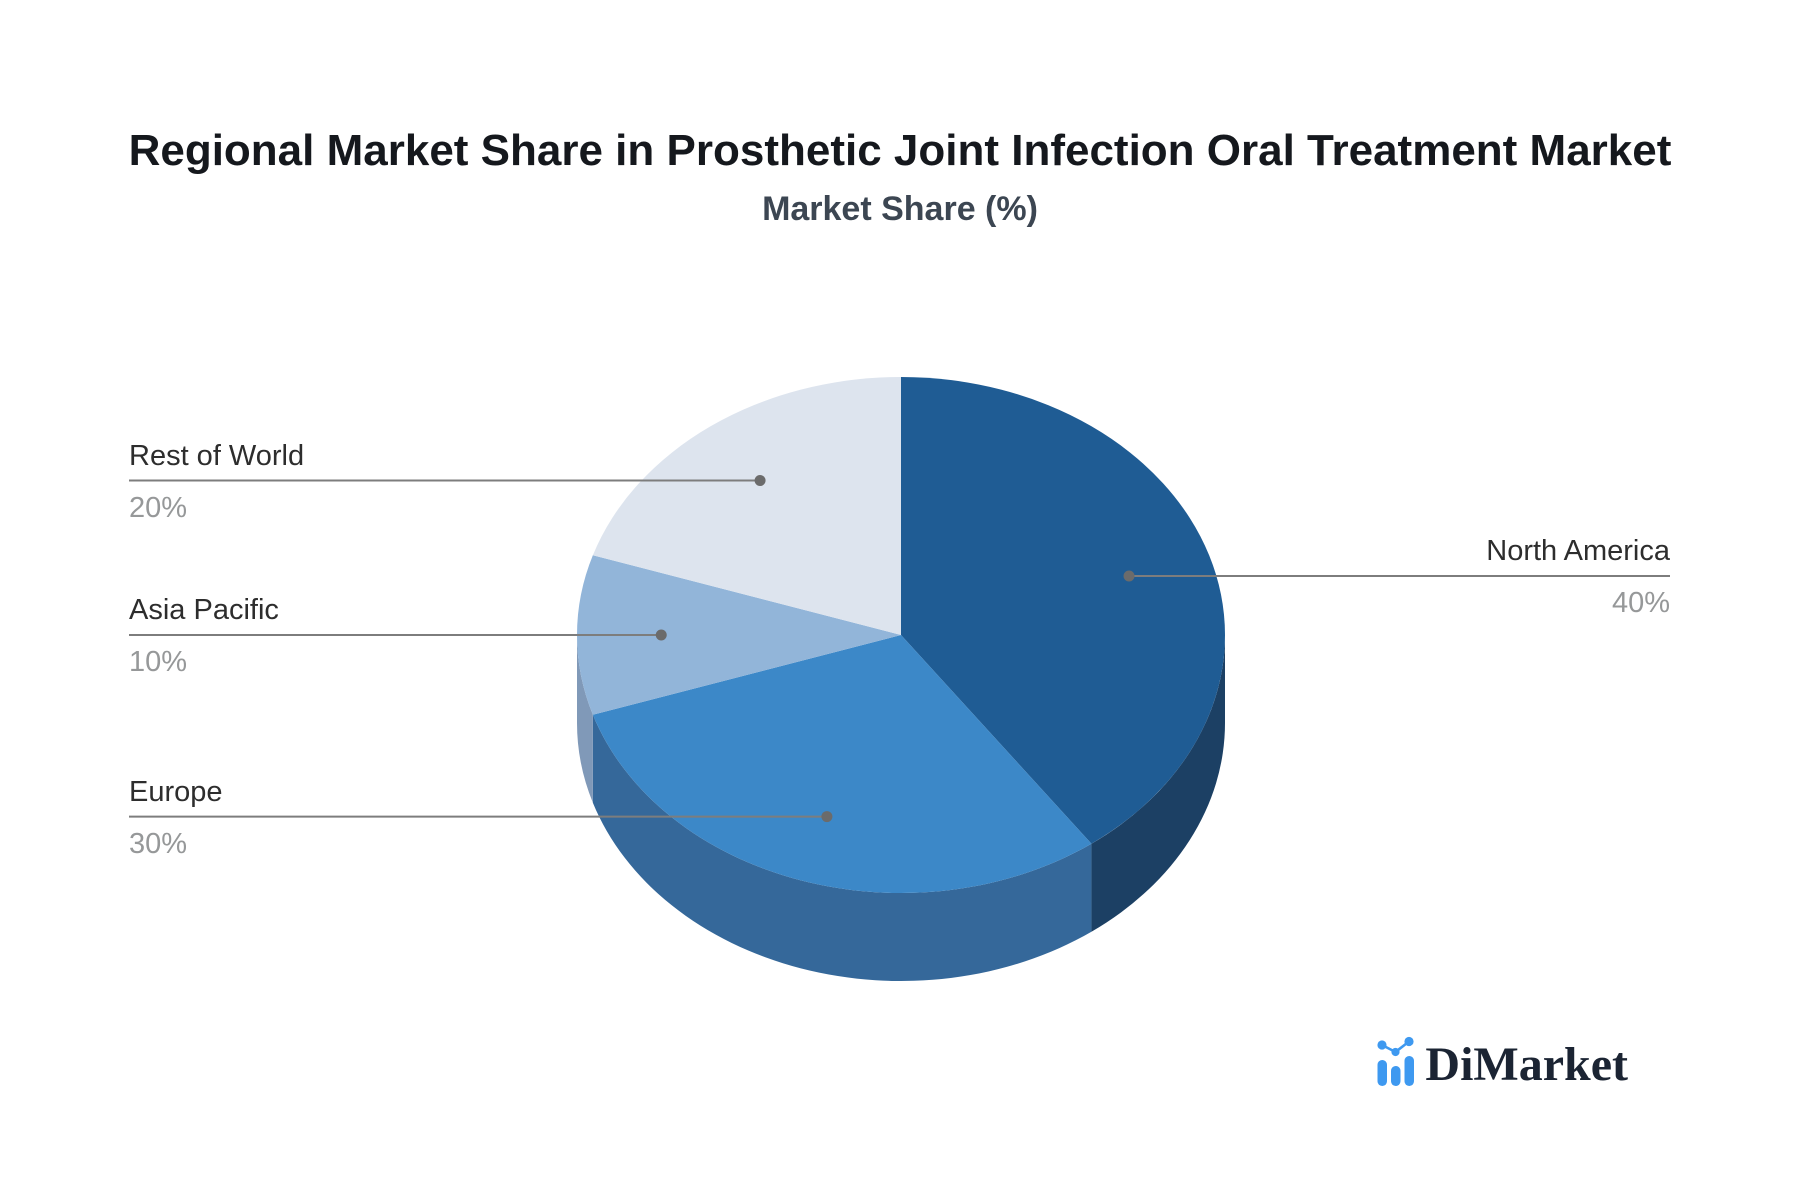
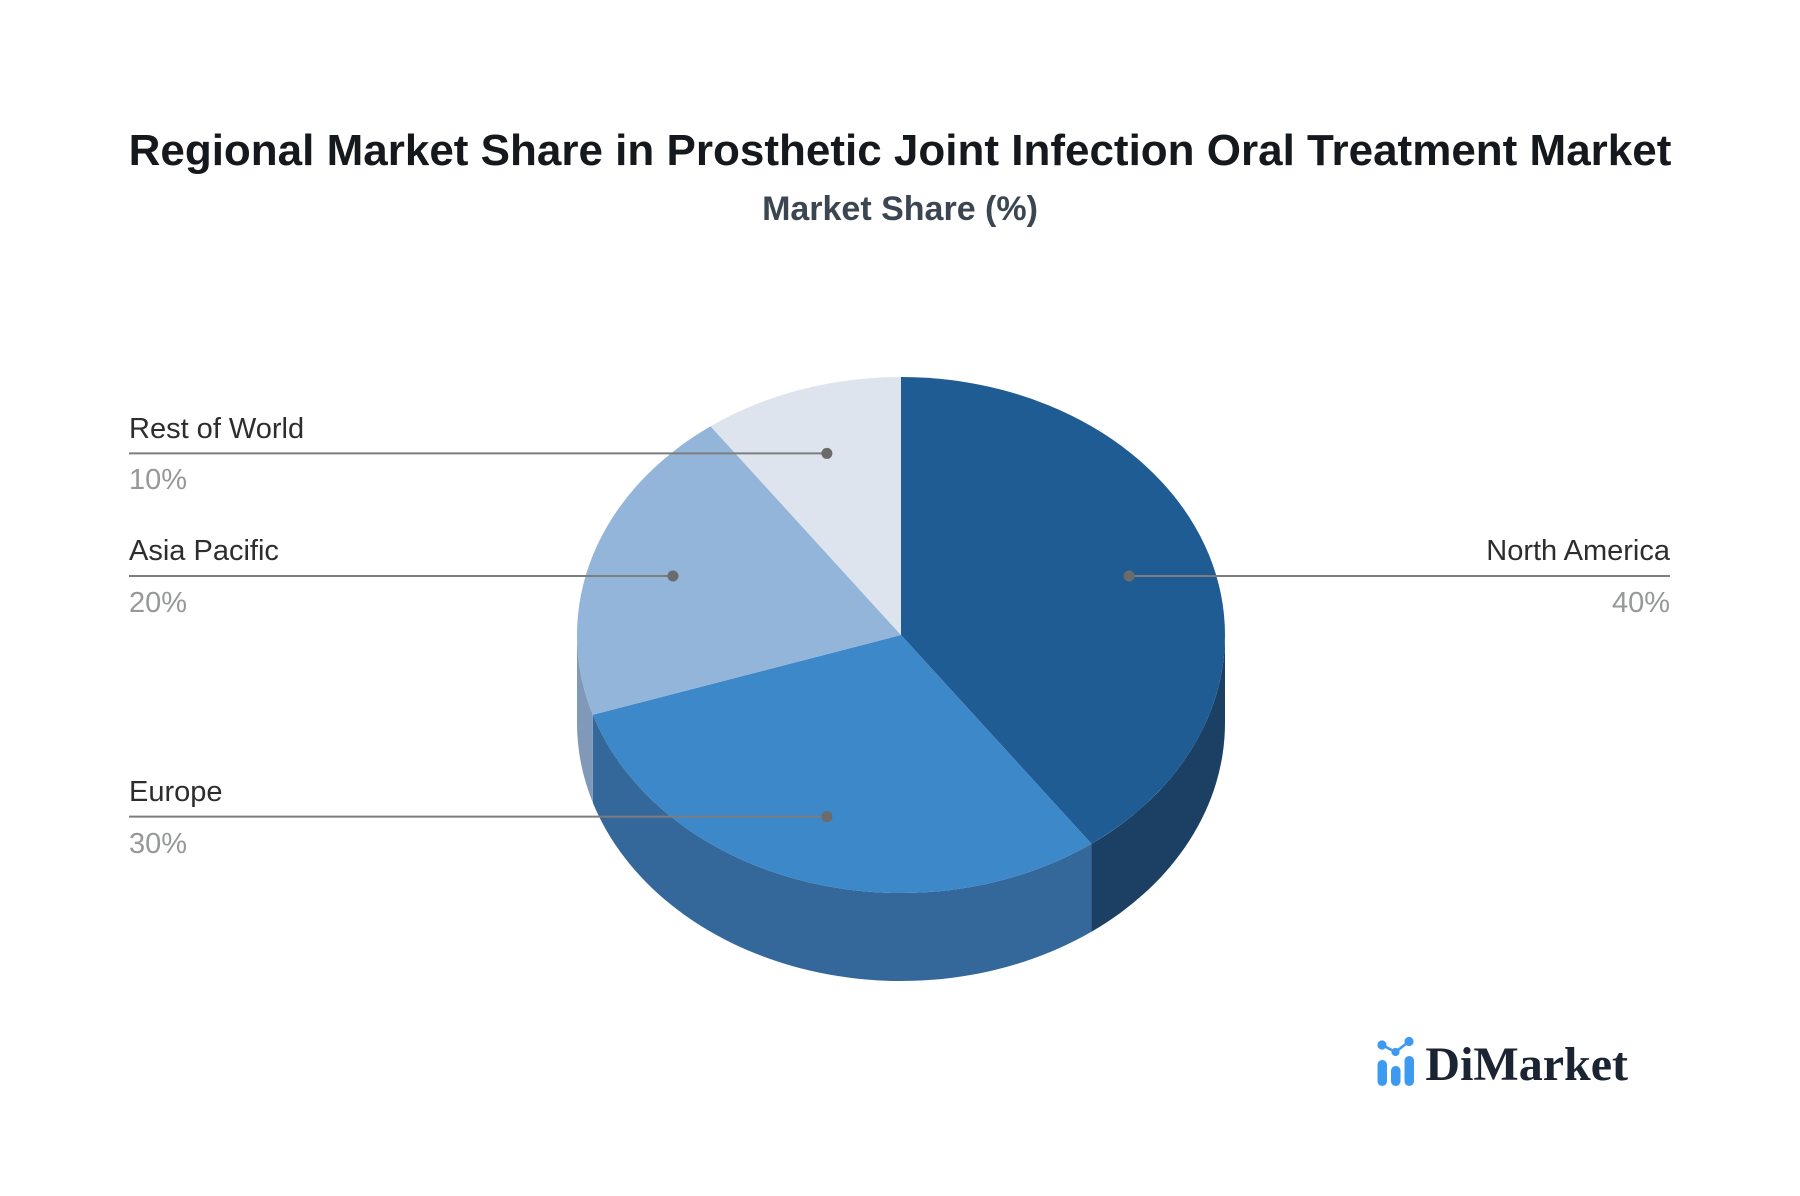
Asia Pacific: 10% -> 20%
Rest of World: 20% -> 10%
